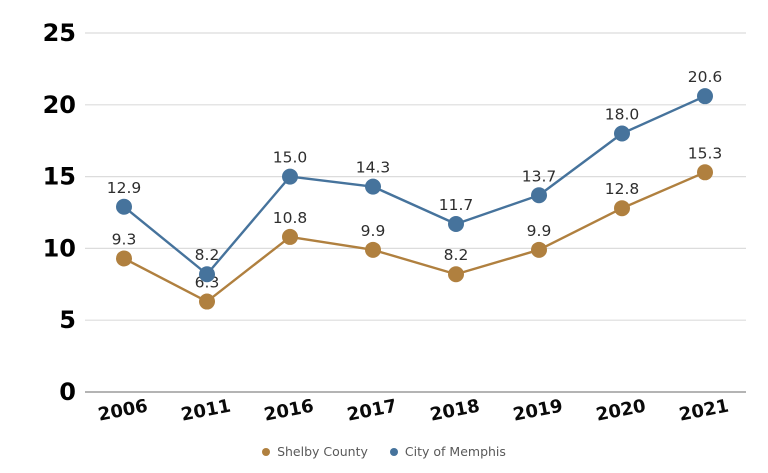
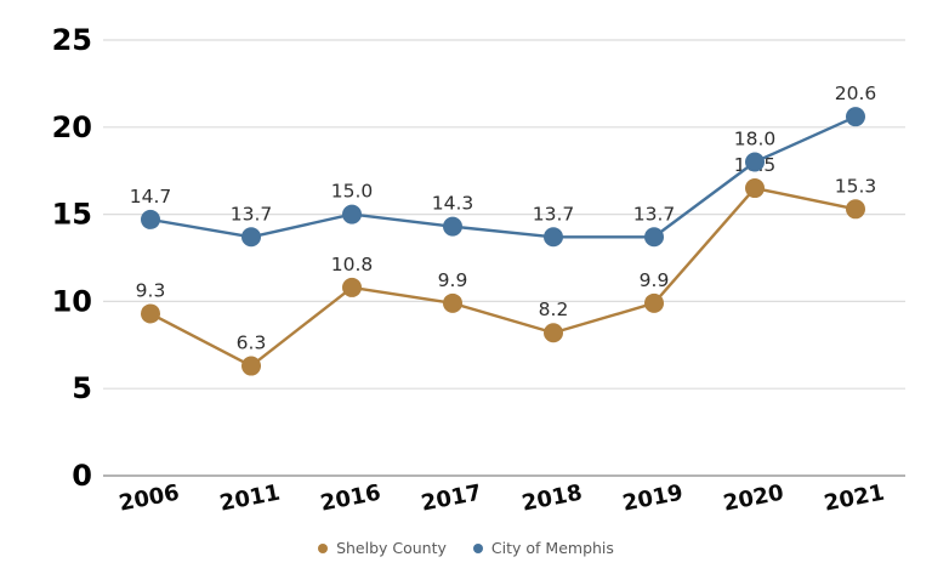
City of Memphis/2006: 12.9 -> 14.7
City of Memphis/2011: 8.2 -> 13.7
City of Memphis/2018: 11.7 -> 13.7
Shelby County/2020: 12.8 -> 16.5
